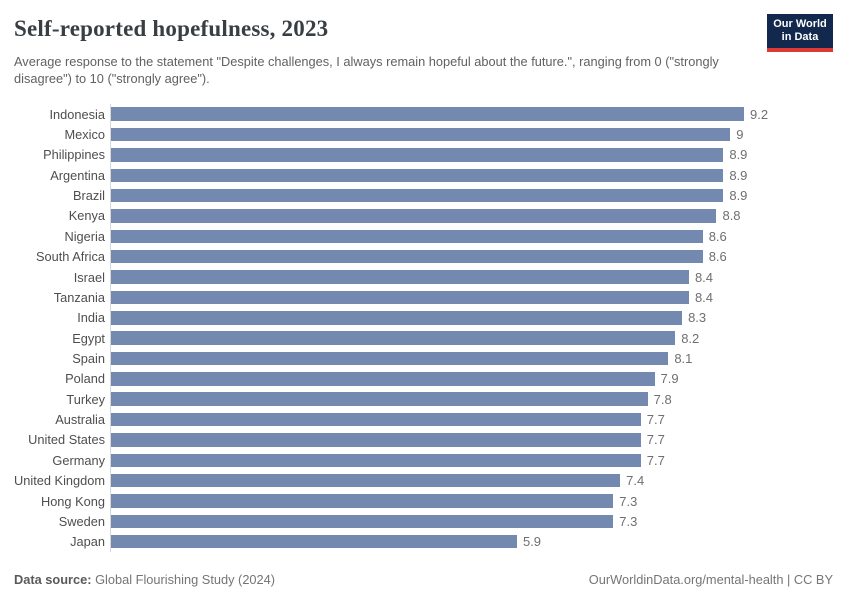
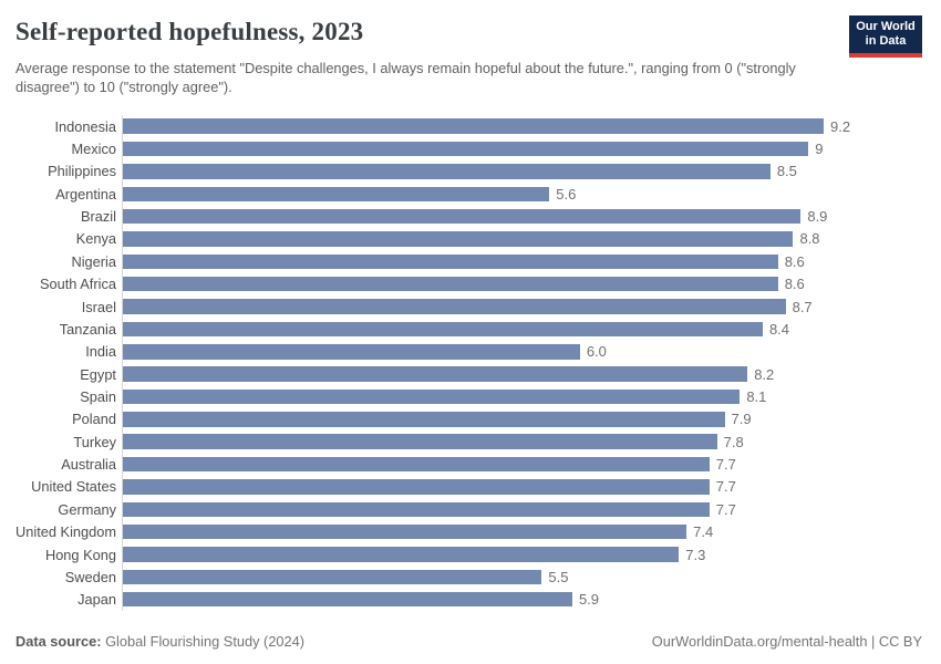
Philippines: 8.9 -> 8.5
Argentina: 8.9 -> 5.6
Israel: 8.4 -> 8.7
India: 8.3 -> 6.0
Sweden: 7.3 -> 5.5
